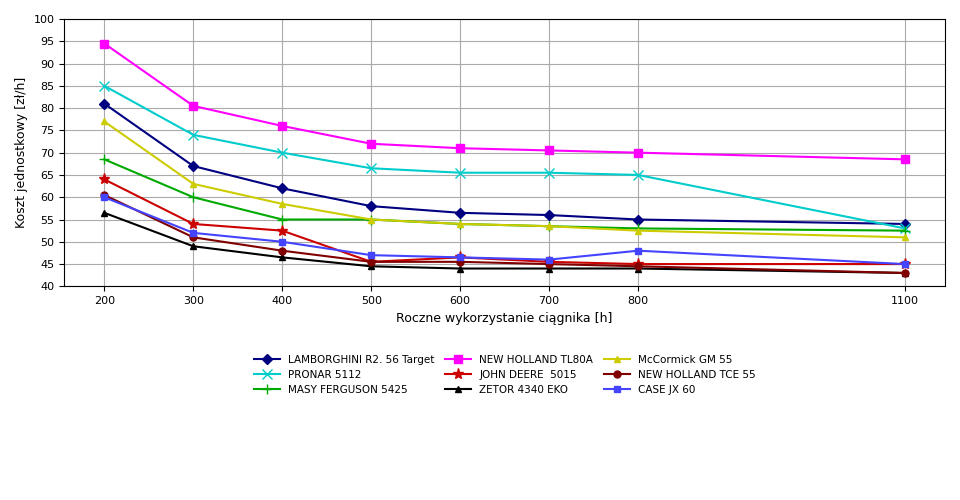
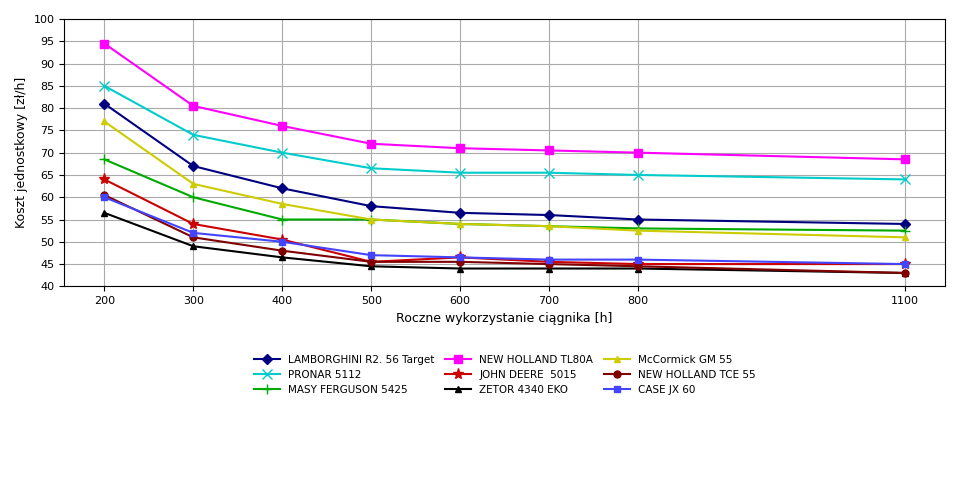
JOHN DEERE 5015/400: 52.5 -> 50.5
CASE JX 60/800: 48.0 -> 46.0
PRONAR 5112/1100: 53.0 -> 64.0
